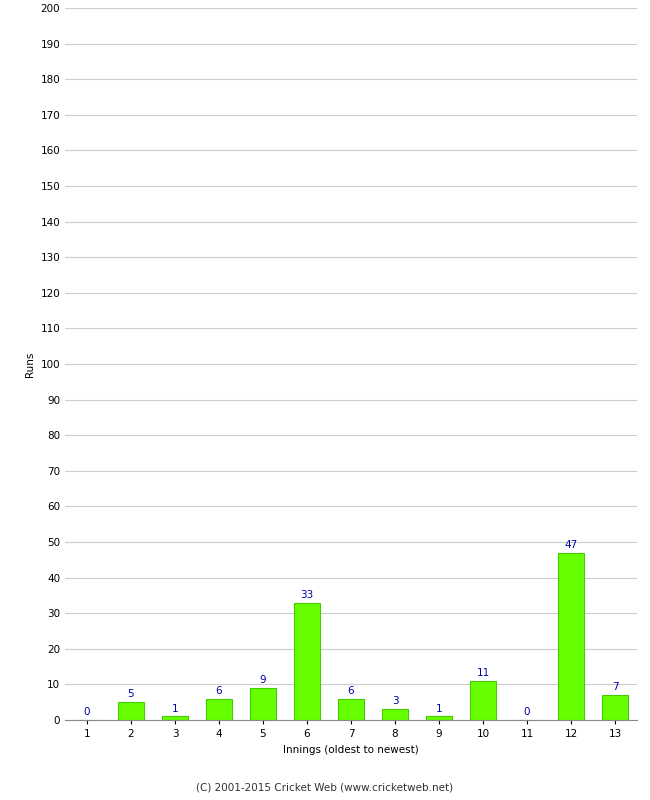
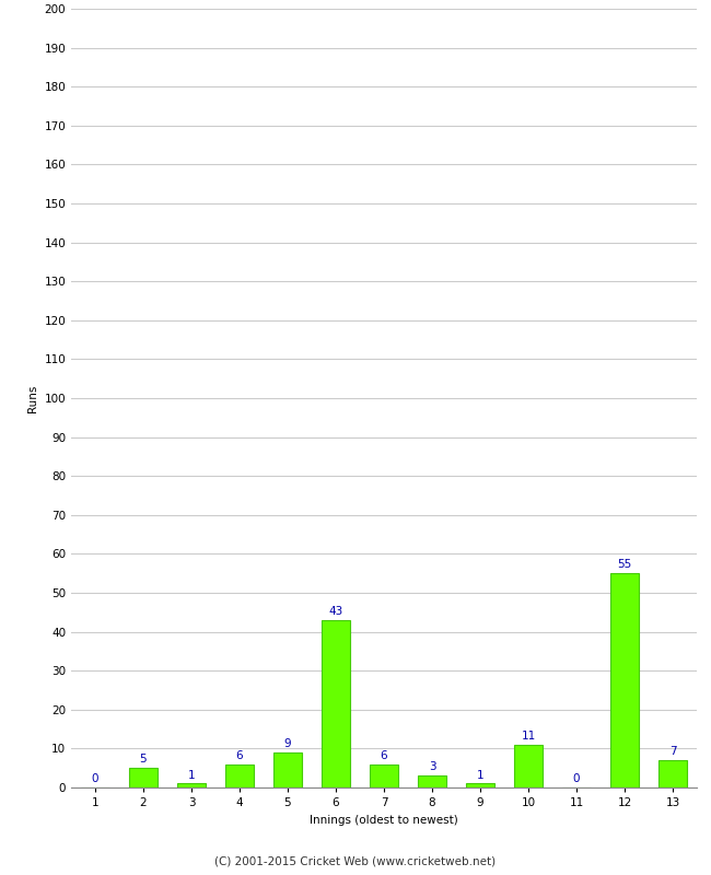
6: 33 -> 43
12: 47 -> 55
